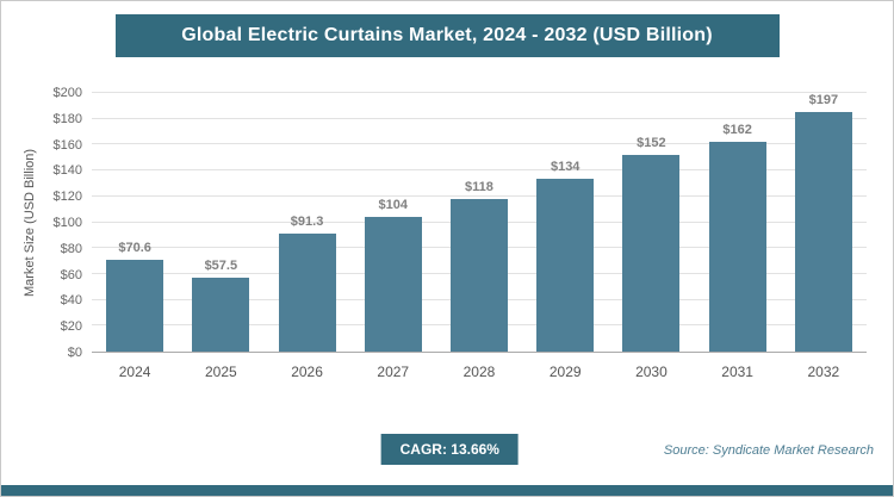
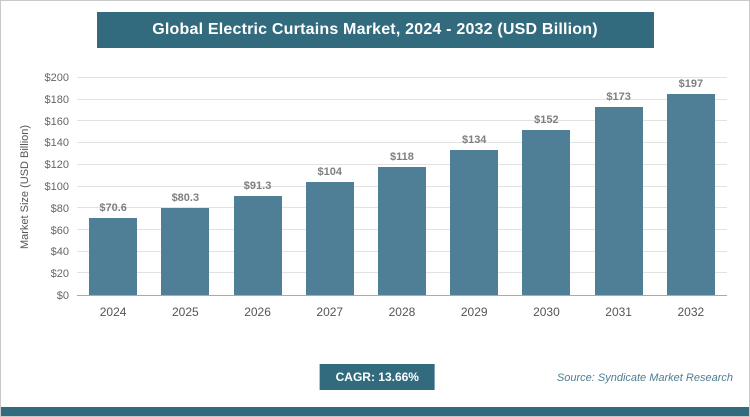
2025: $57.5 -> $80.3
2031: $162 -> $173
